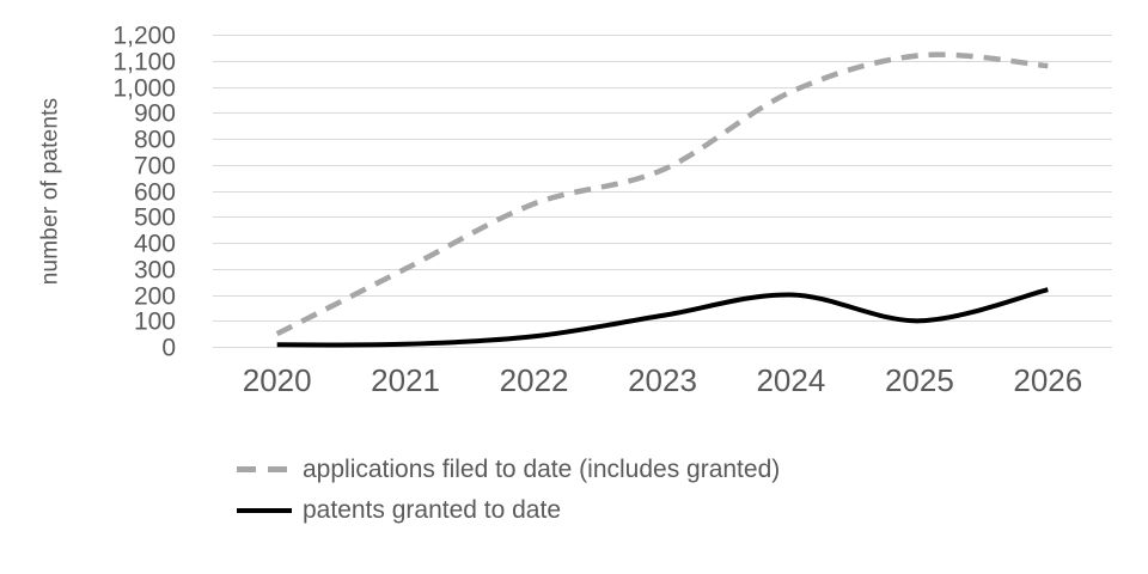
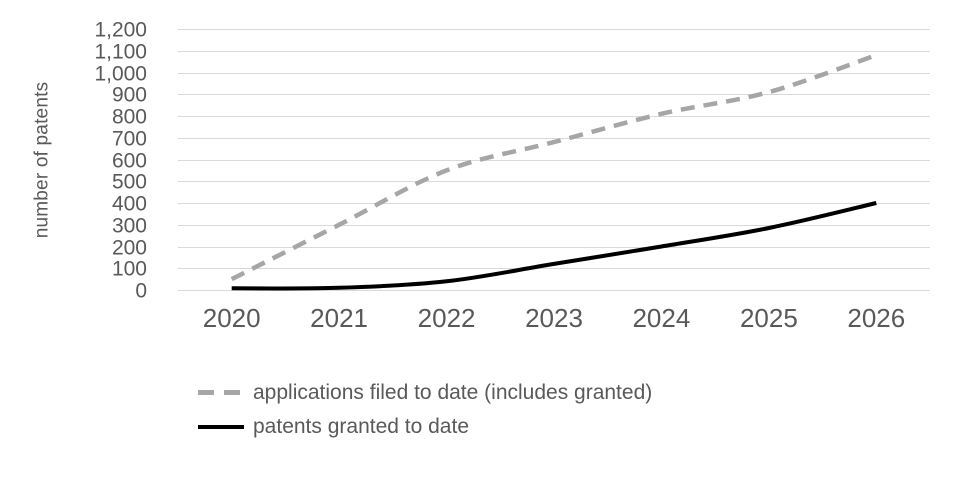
applications filed to date (includes granted)/2024: 980 -> 810
applications filed to date (includes granted)/2025: 1120 -> 910
patents granted to date/2025: 100 -> 280
patents granted to date/2026: 220 -> 400
